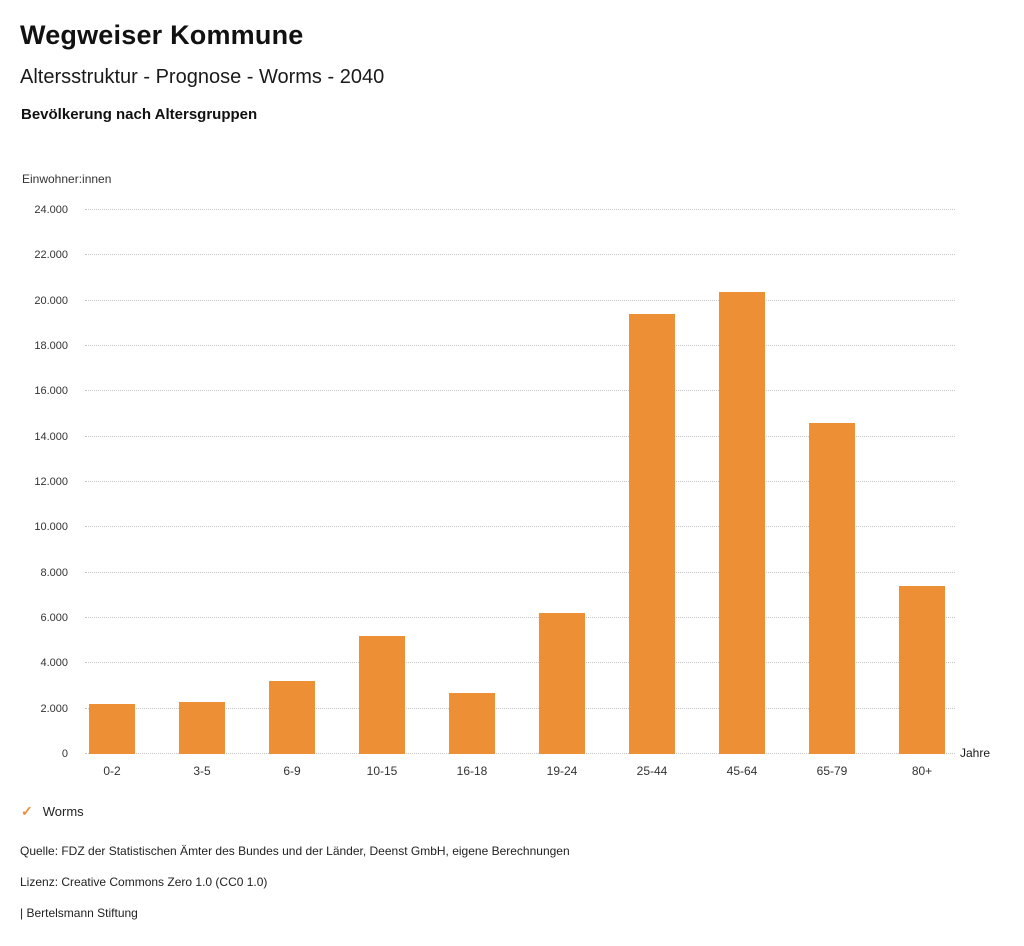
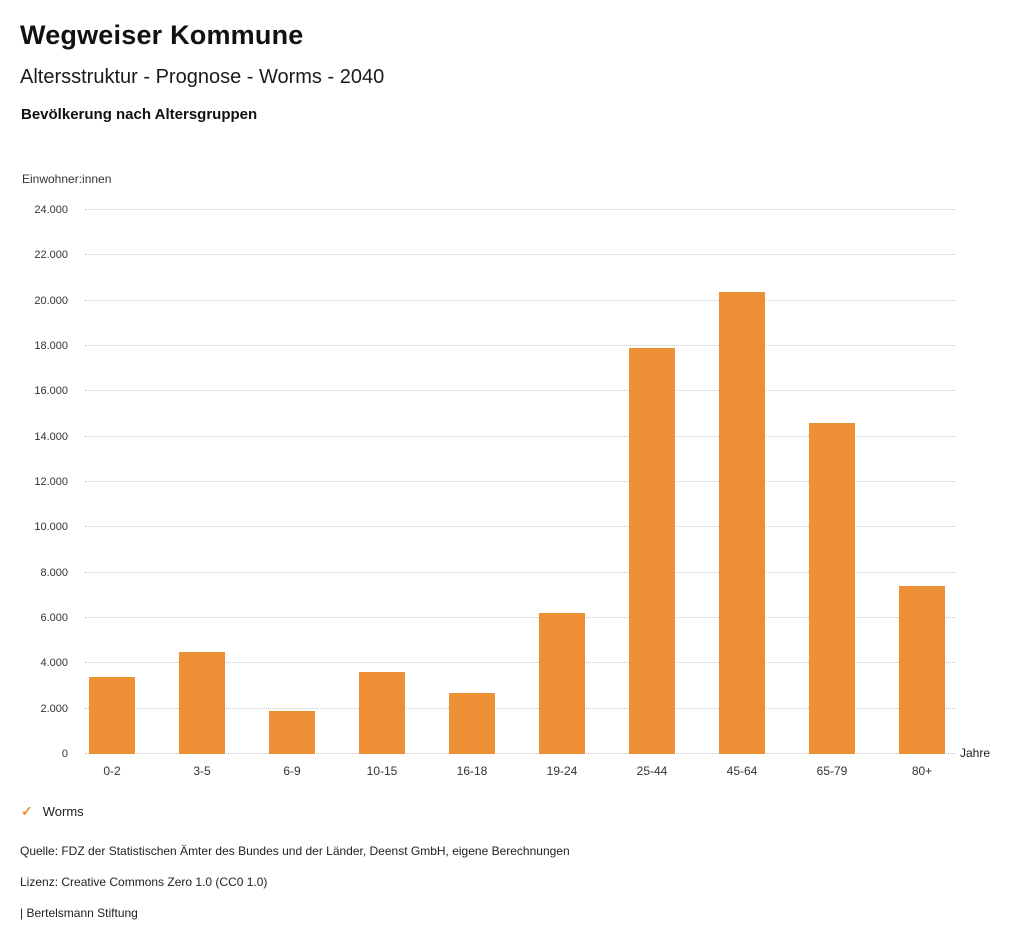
0-2: 2200 -> 3400
3-5: 2300 -> 4500
6-9: 3200 -> 1900
10-15: 5200 -> 3600
25-44: 19400 -> 17900
